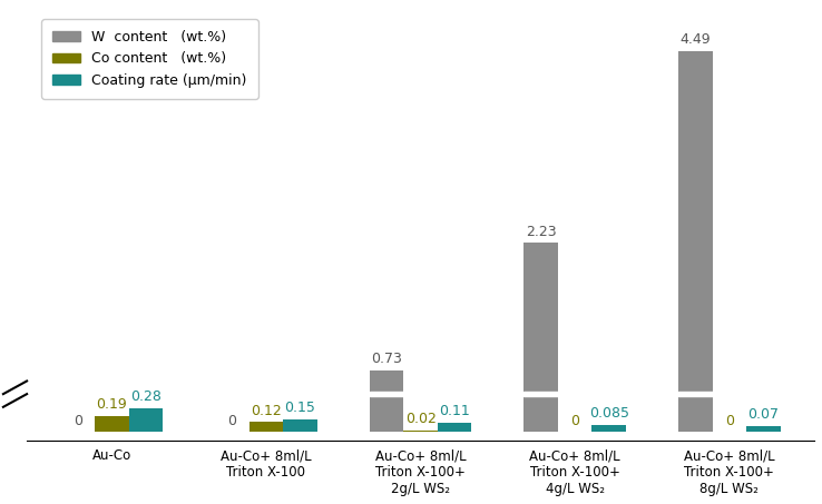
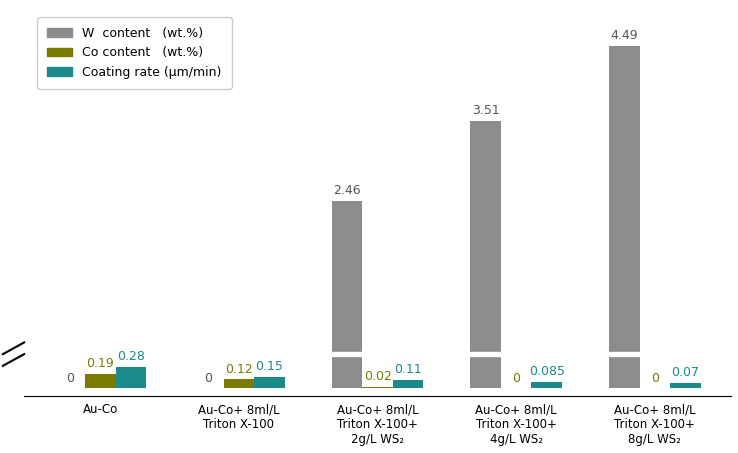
W content (wt.%)/Au-Co+ 8ml/L Triton X-100+ 2g/L WS₂: 0.73 -> 2.46
W content (wt.%)/Au-Co+ 8ml/L Triton X-100+ 4g/L WS₂: 2.23 -> 3.51
